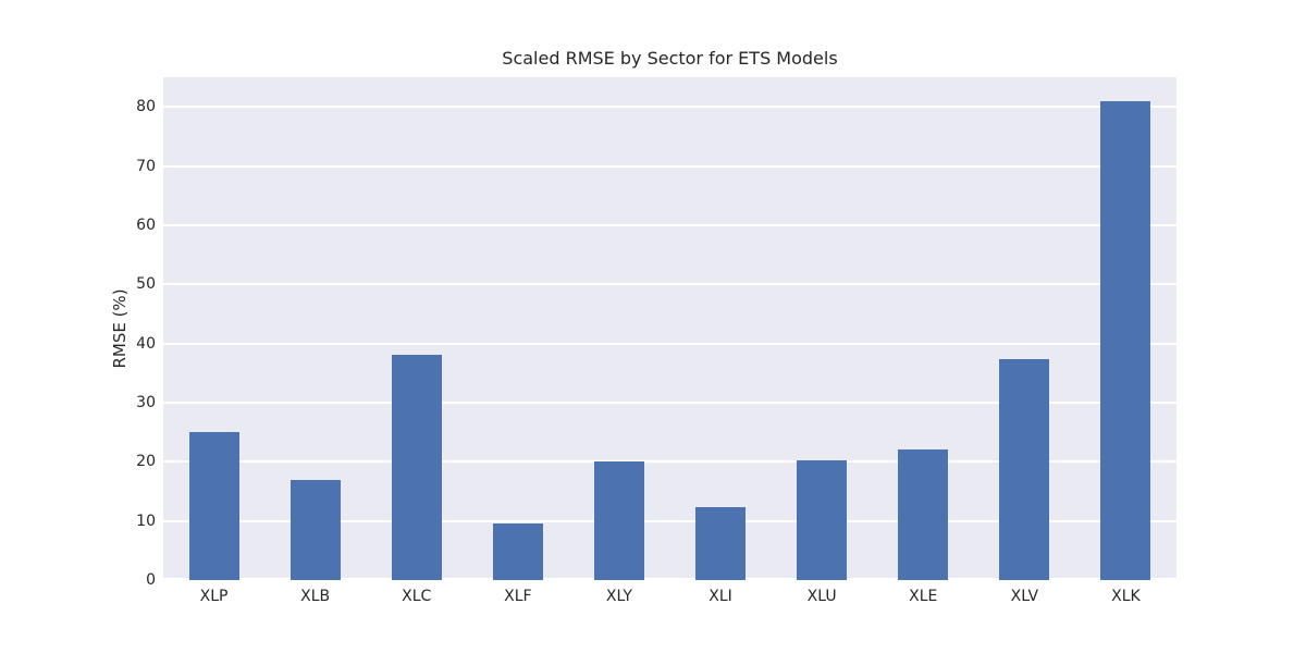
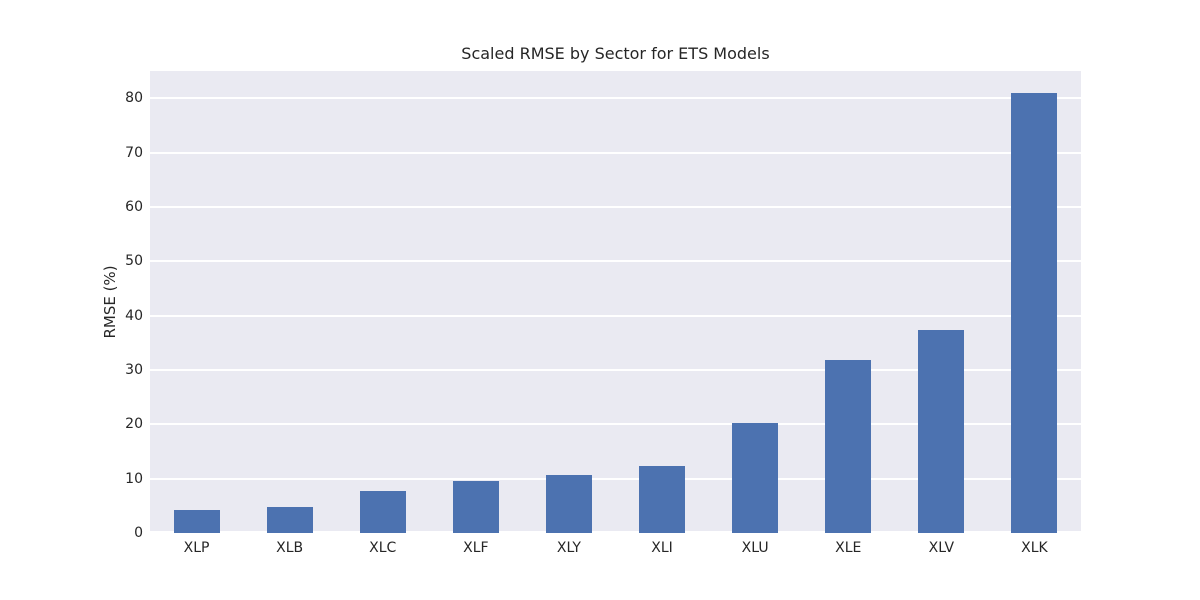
XLP: 25 -> 4
XLB: 17 -> 5
XLC: 38 -> 8
XLY: 20 -> 11
XLE: 22 -> 32
